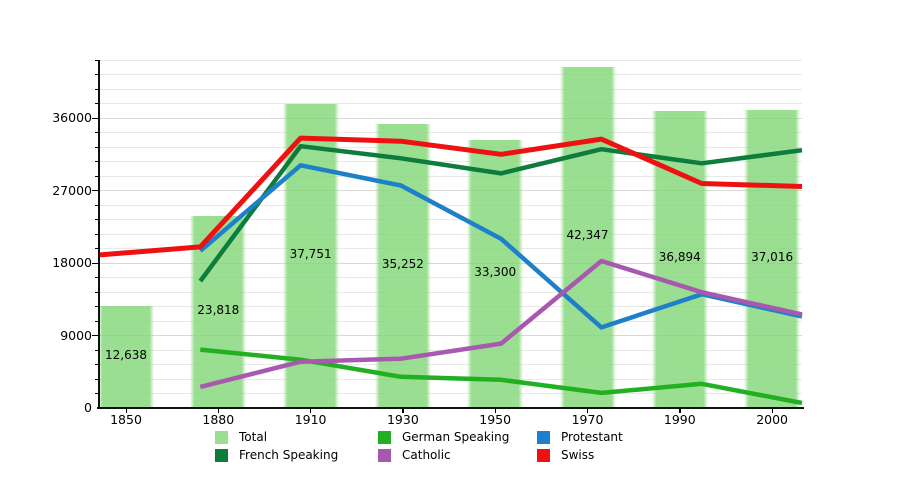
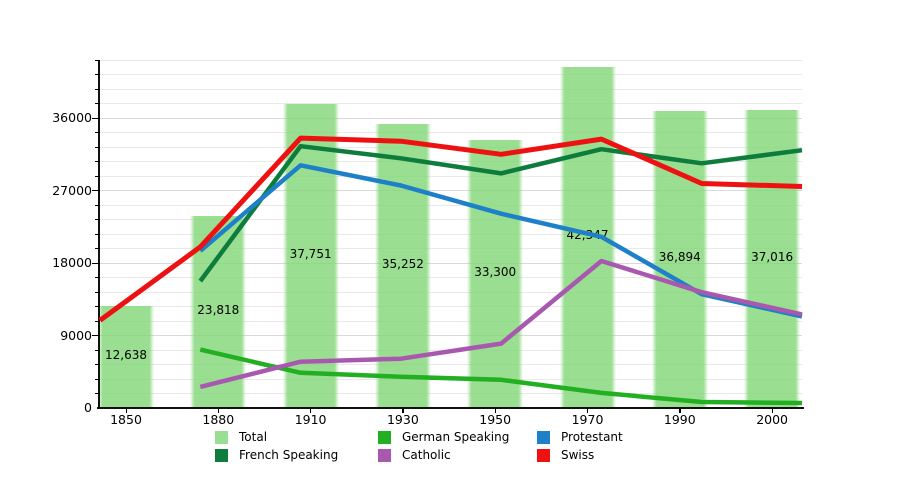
Swiss/1850: 19000 -> 11000
German Speaking/1910: 6000 -> 4000
Protestant/1950: 21000 -> 24000
Protestant/1970: 10000 -> 21000
German Speaking/1990: 3000 -> 1000
